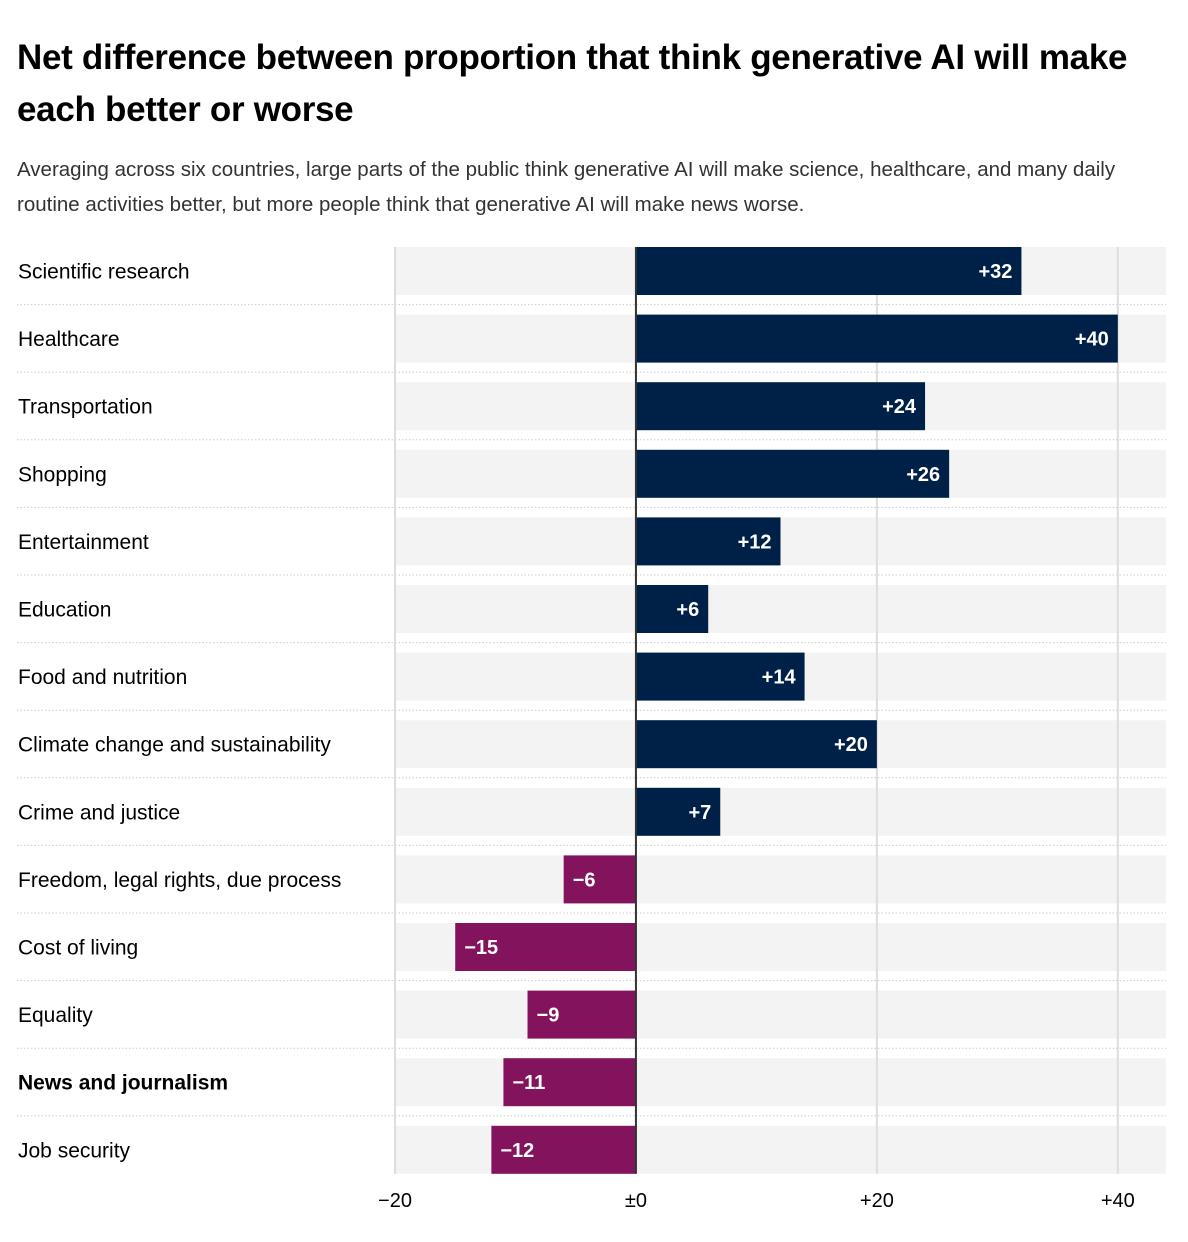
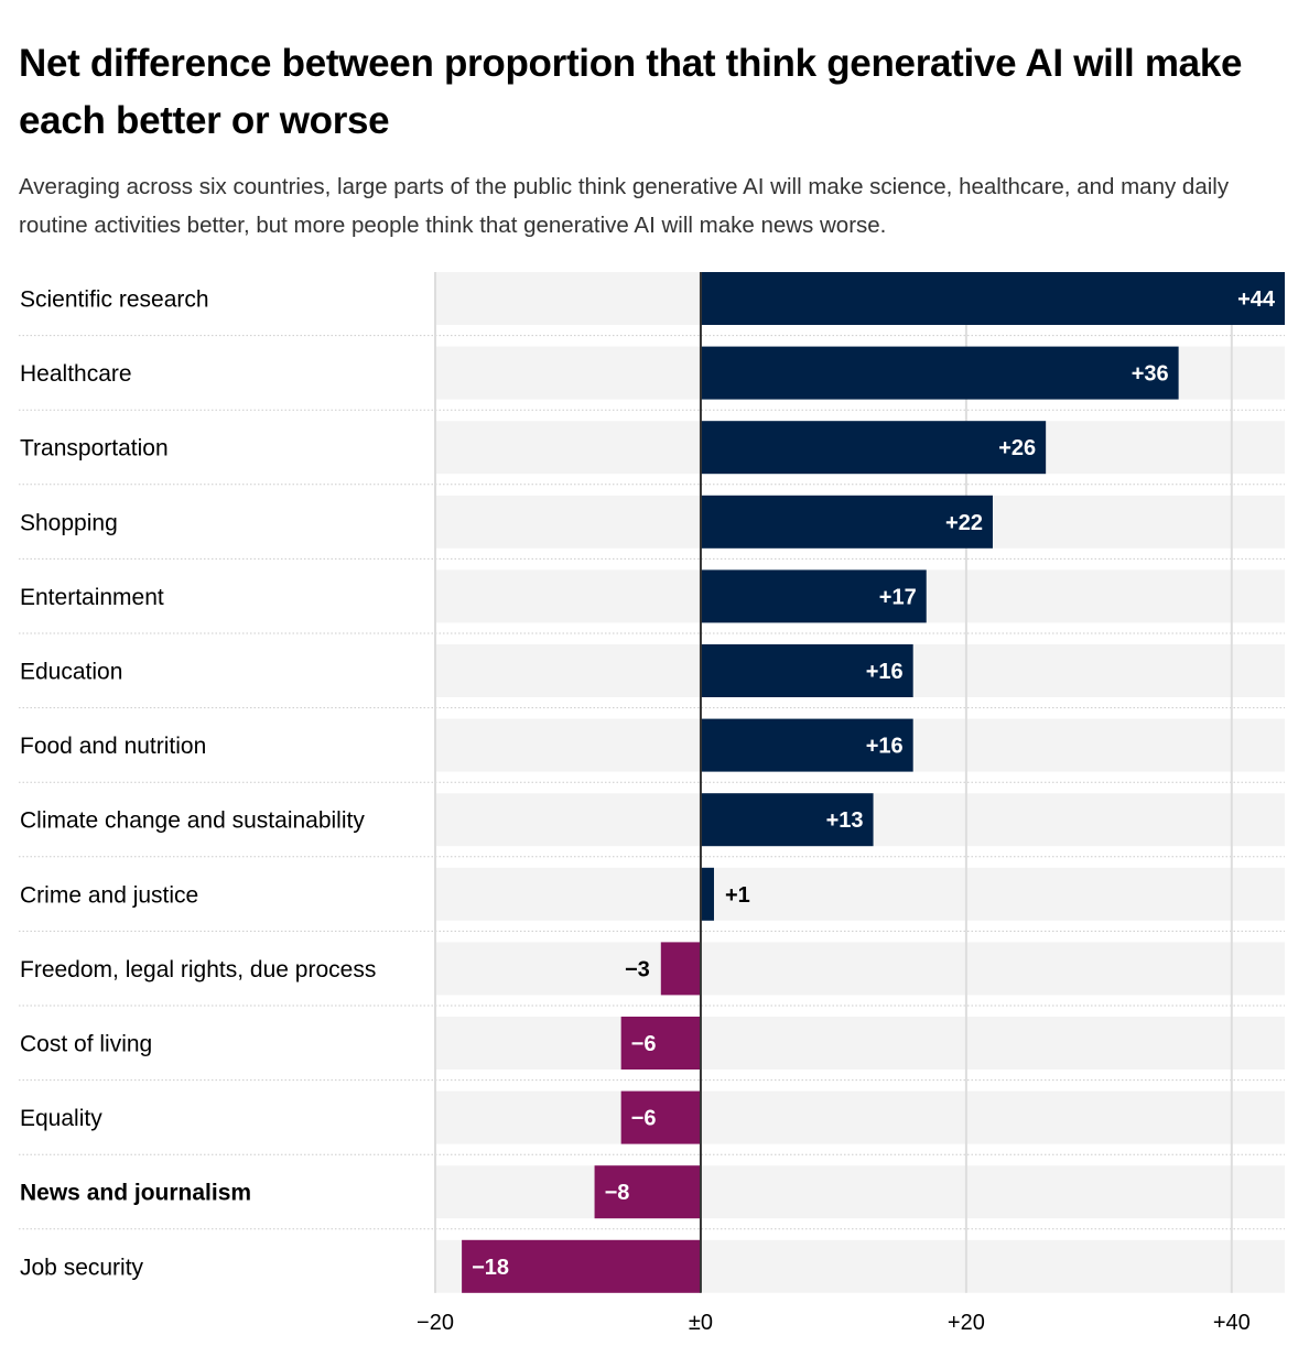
Scientific research: +32 -> +44
Healthcare: +40 -> +36
Transportation: +24 -> +26
Shopping: +26 -> +22
Entertainment: +12 -> +17
Education: +6 -> +16
Food and nutrition: +14 -> +16
Climate change and sustainability: +20 -> +13
Crime and justice: +7 -> +1
Freedom, legal rights, due process: −6 -> −3
Cost of living: −15 -> −6
Equality: −9 -> −6
News and journalism: −11 -> −8
Job security: −12 -> −18
